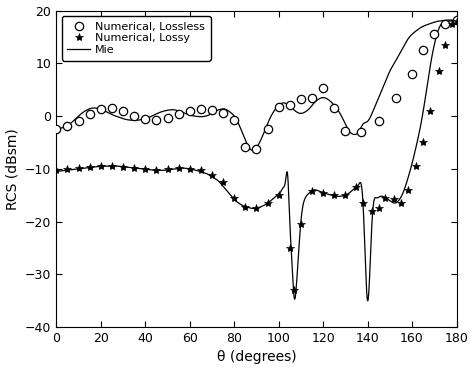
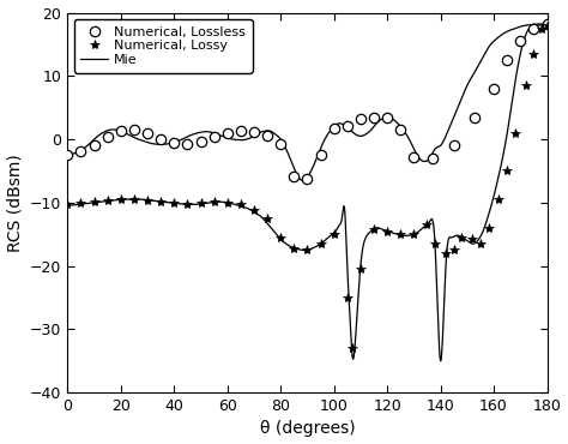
Numerical, Lossless/120: 5.4 -> 3.4
